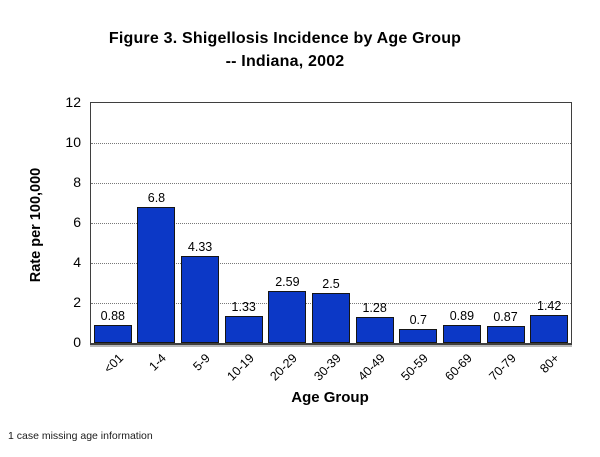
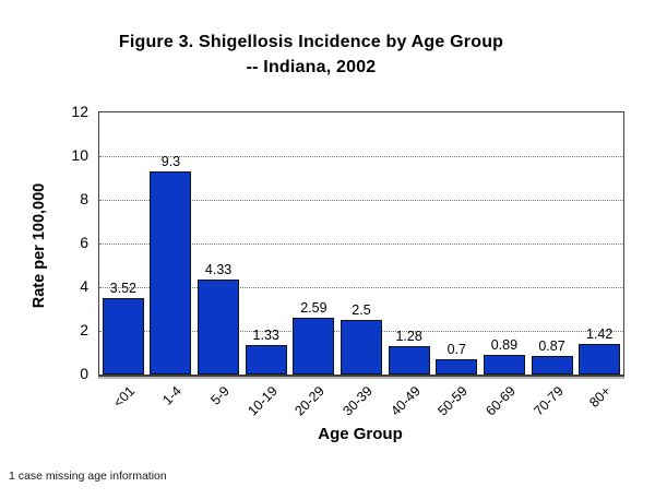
<01: 0.88 -> 3.52
1-4: 6.8 -> 9.3
